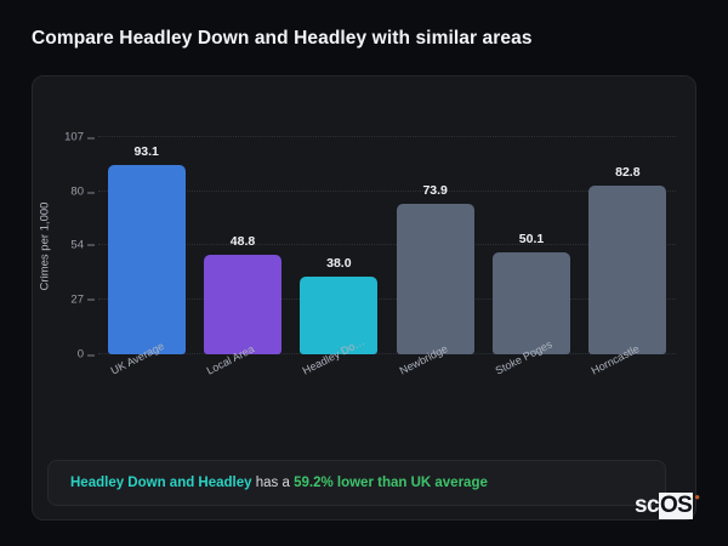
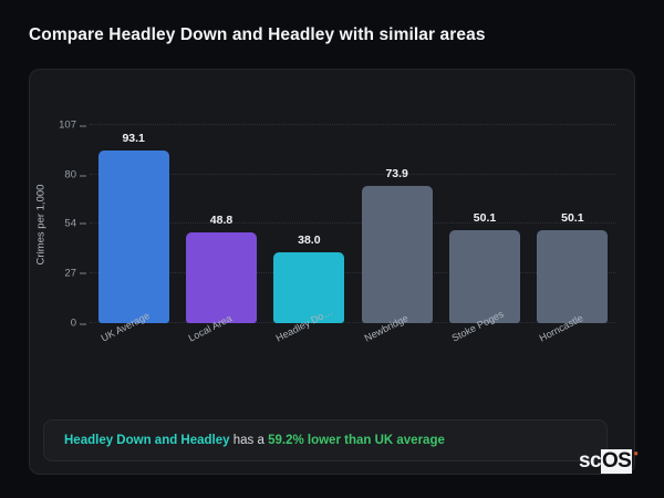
Horncastle: 82.8 -> 50.1
